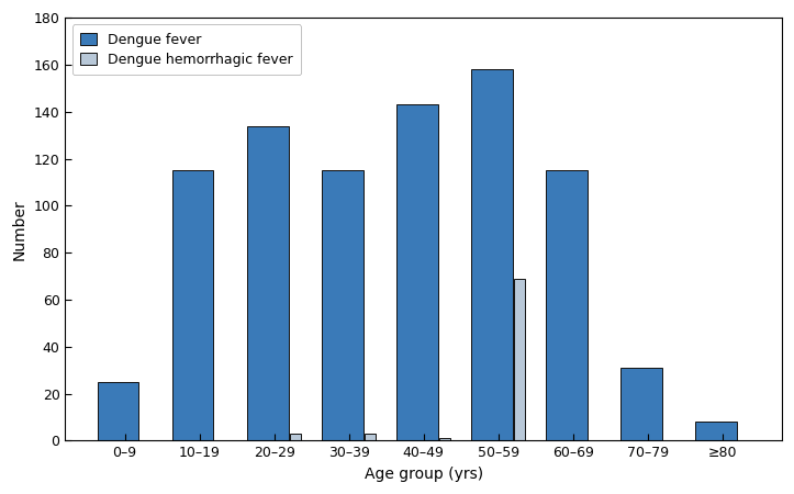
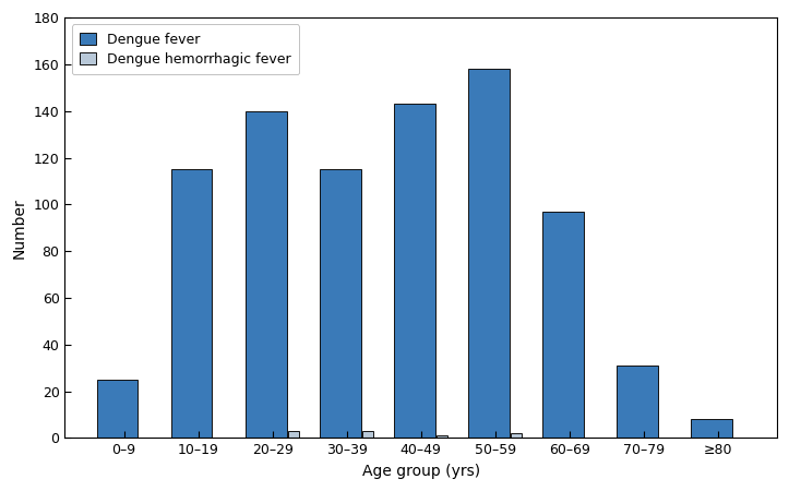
Dengue fever/20–29: 134 -> 140
Dengue hemorrhagic fever/50–59: 69 -> 2
Dengue fever/60–69: 115 -> 97
